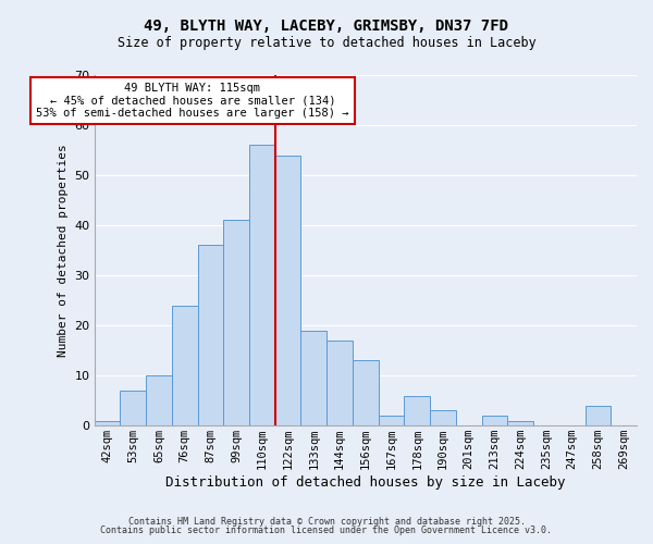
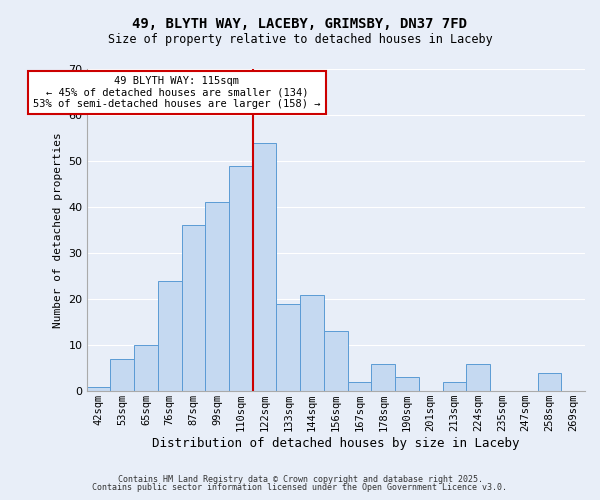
110sqm: 56 -> 49
144sqm: 17 -> 21
224sqm: 1 -> 6
